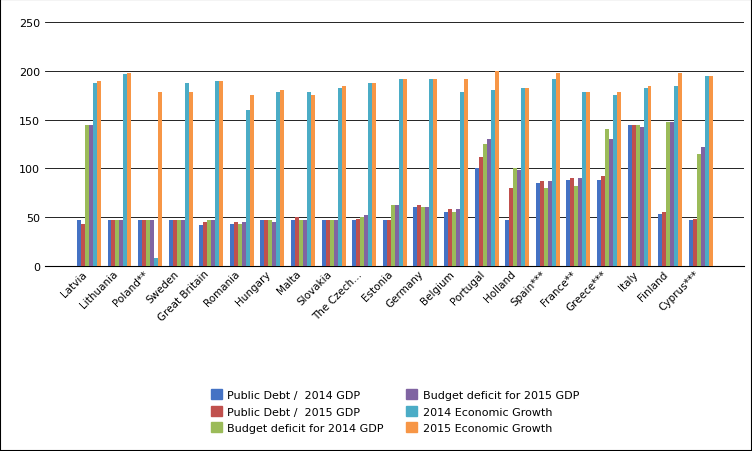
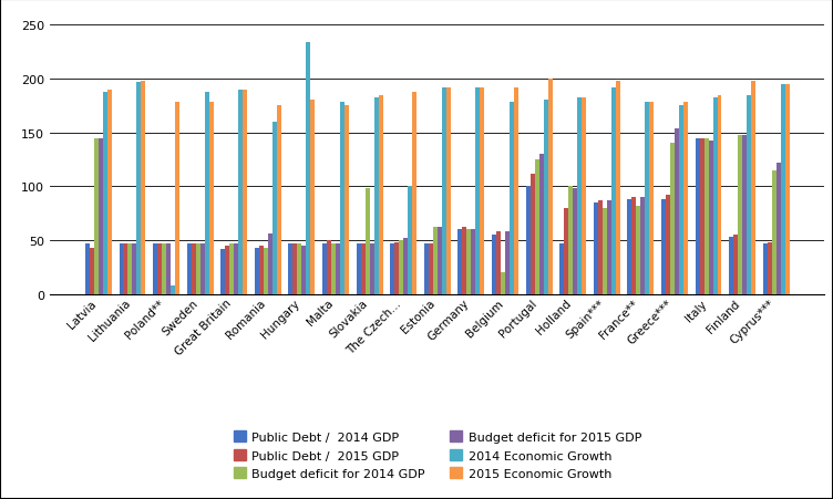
Budget deficit for 2015 GDP/Romania: 45 -> 56
2014 Economic Growth/Hungary: 178 -> 234
Budget deficit for 2014 GDP/Slovakia: 47 -> 98
2014 Economic Growth/The Czech...: 188 -> 100
Budget deficit for 2014 GDP/Belgium: 55 -> 20
Budget deficit for 2015 GDP/Greece***: 130 -> 154
